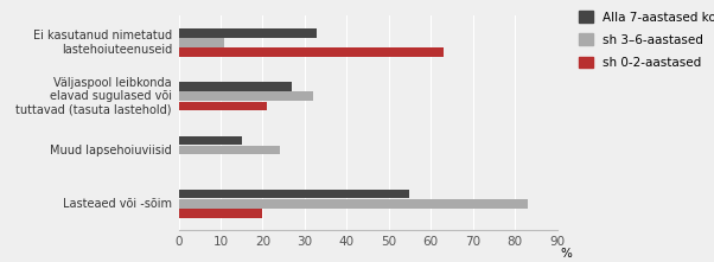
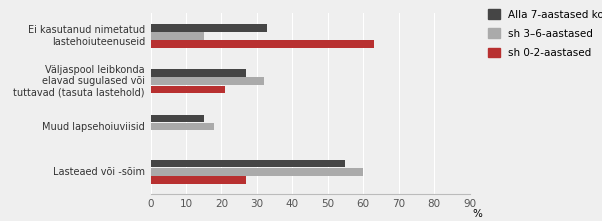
sh 3–6-aastased/Ei kasutanud nimetatud lastehoiuteenuseid: 11 -> 15
sh 3–6-aastased/Muud lapsehoiuviisid: 24 -> 18
sh 3–6-aastased/Lasteaed või -sõim: 83 -> 60
sh 0-2-aastased/Lasteaed või -sõim: 20 -> 27
